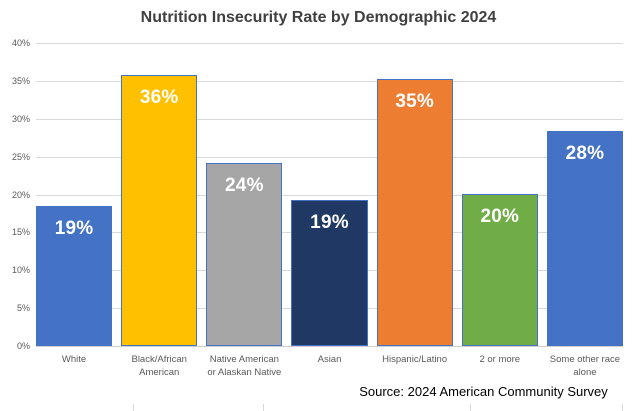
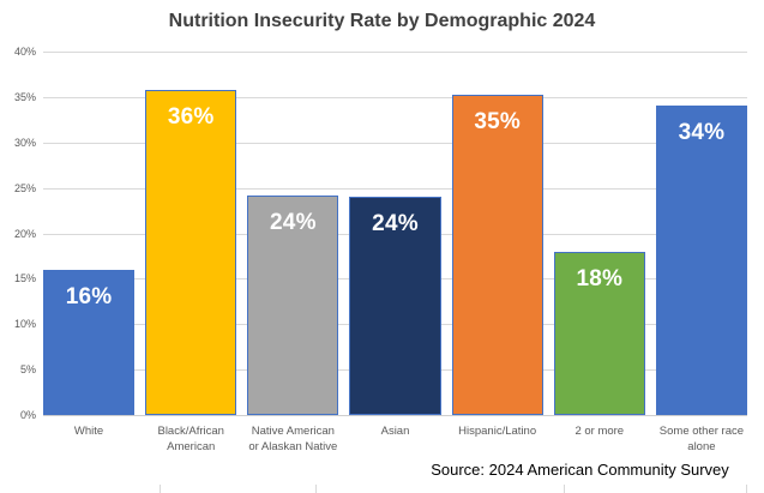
White: 19% -> 16%
Asian: 19% -> 24%
2 or more: 20% -> 18%
Some other race alone: 28% -> 34%
